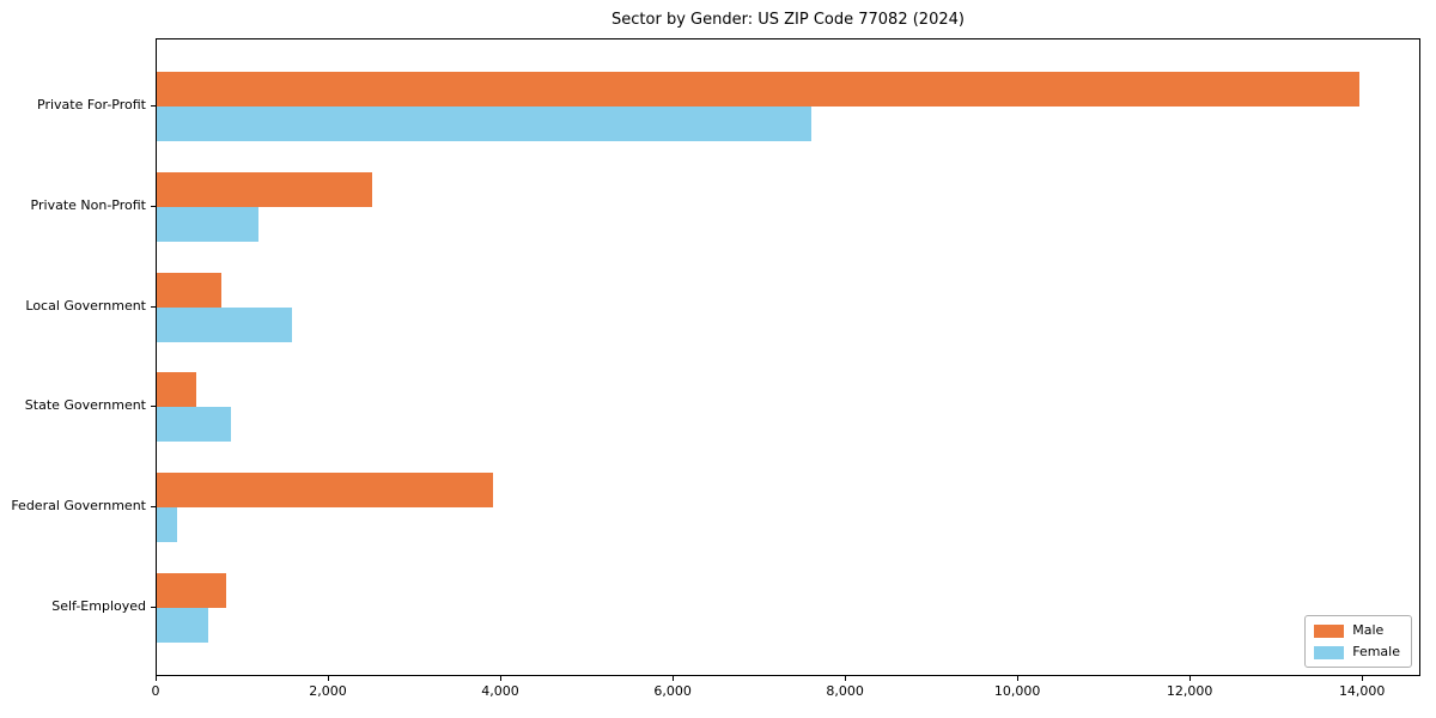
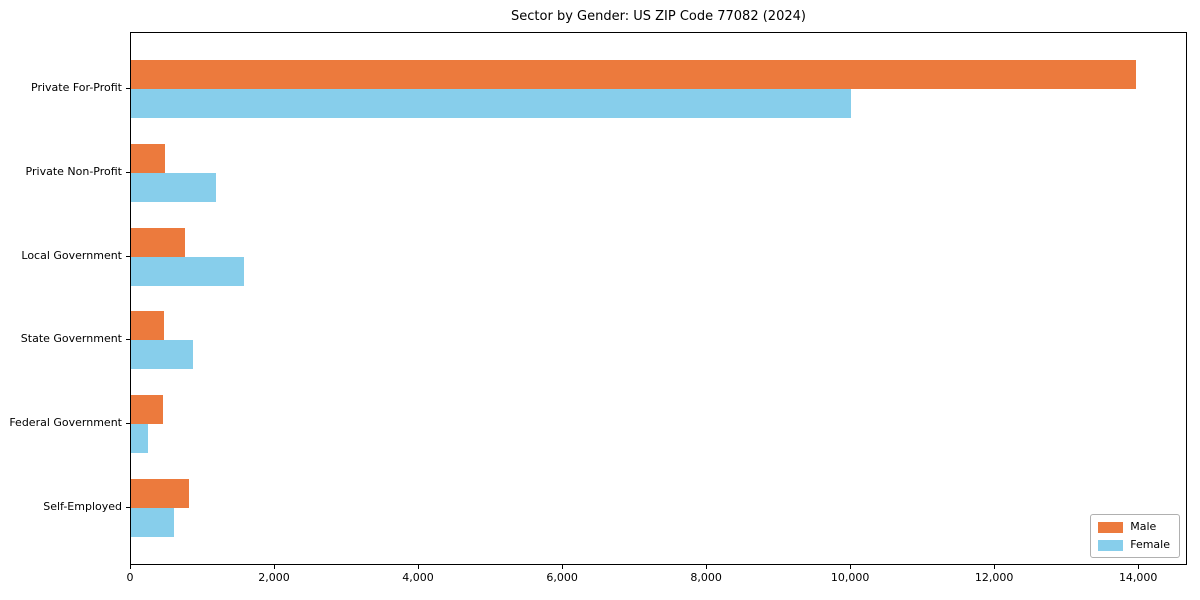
Female/Private For-Profit: 7600 -> 10000
Male/Private Non-Profit: 2500 -> 500
Male/Federal Government: 3900 -> 400
